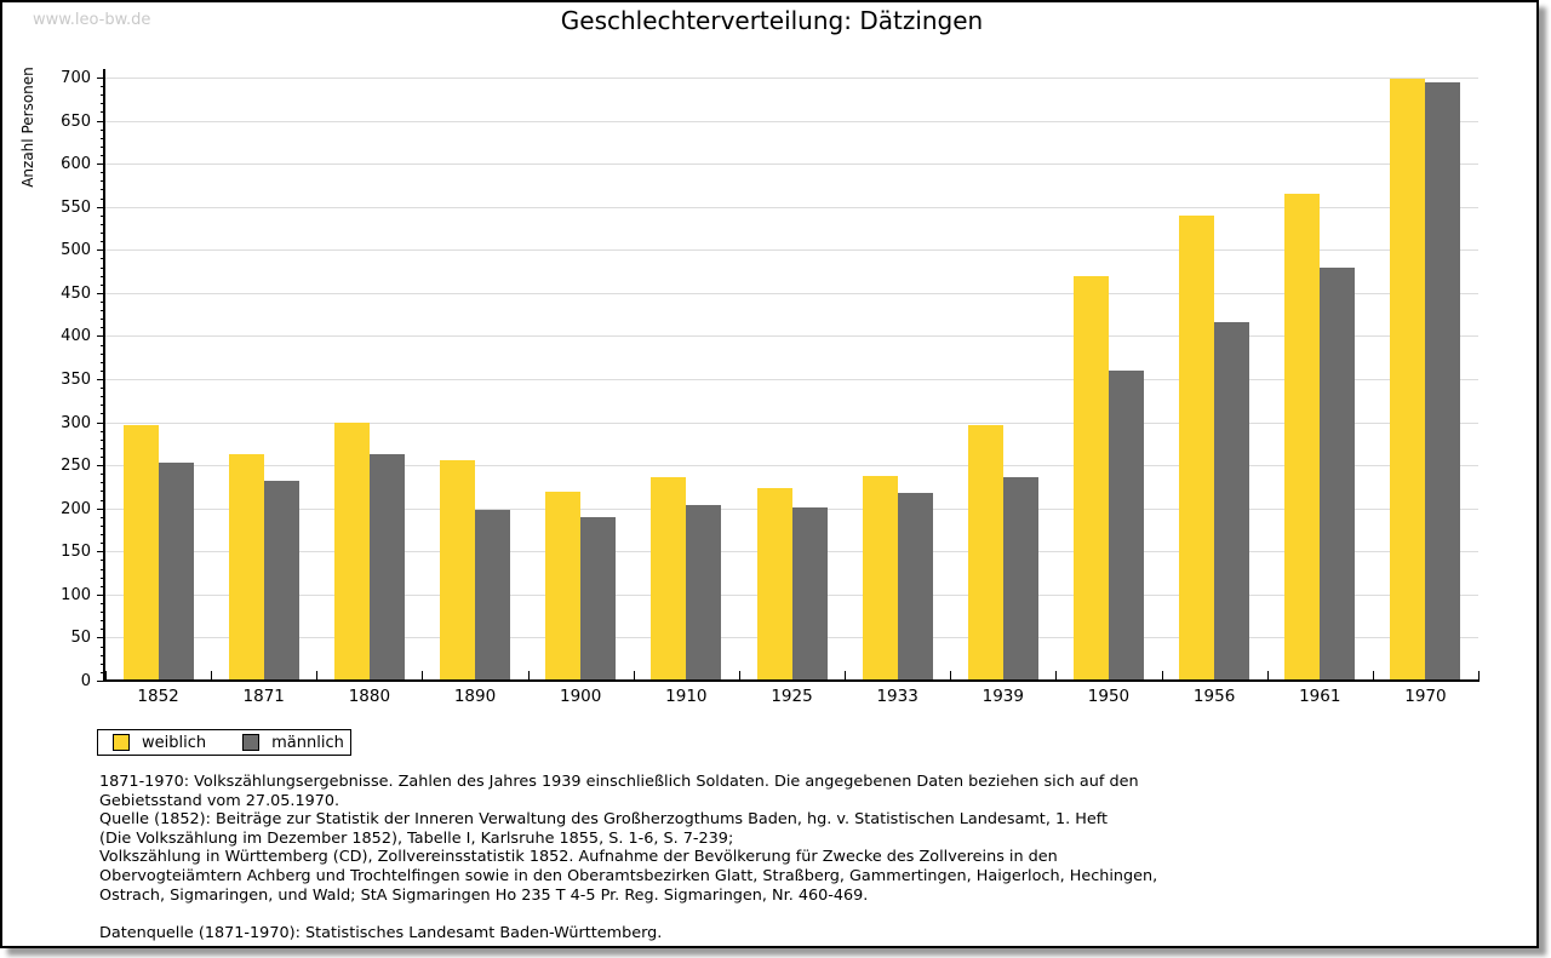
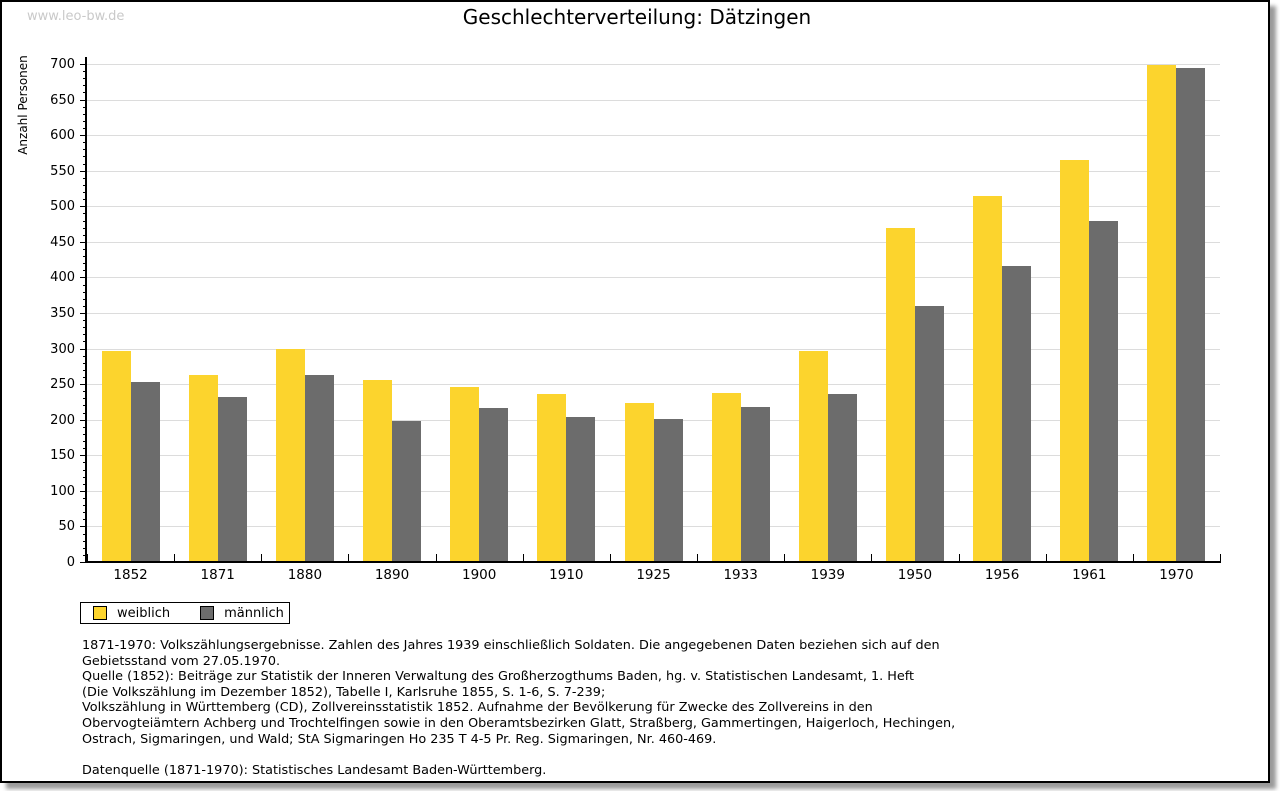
weiblich/1900: 220 -> 250
männlich/1900: 190 -> 220
weiblich/1956: 540 -> 510
